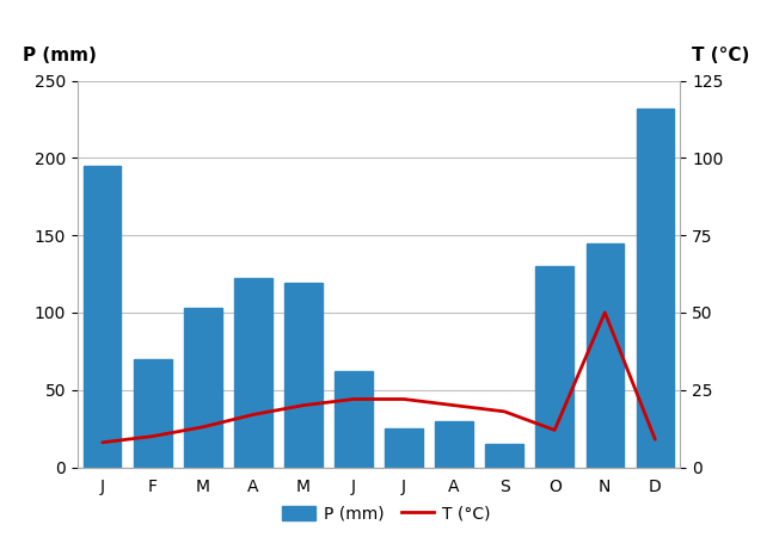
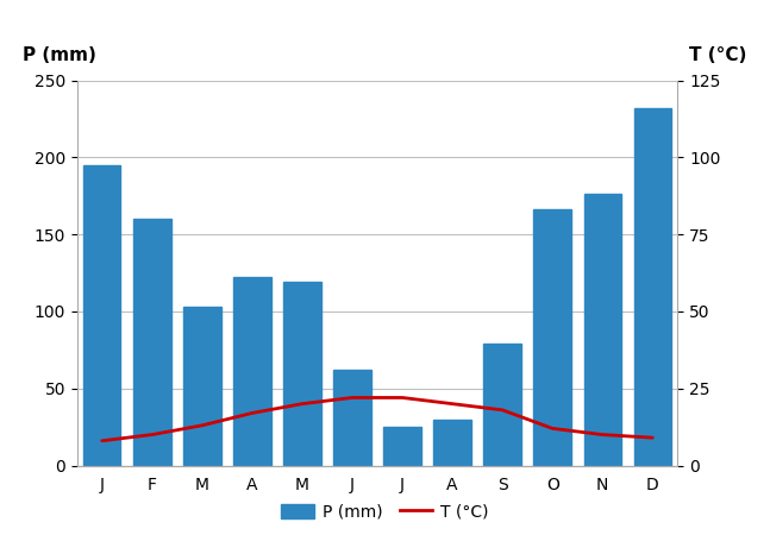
P (mm)/F: 70 -> 160
P (mm)/S: 15 -> 79
P (mm)/O: 130 -> 166
P (mm)/N: 145 -> 176
T (°C)/N: 50 -> 10
